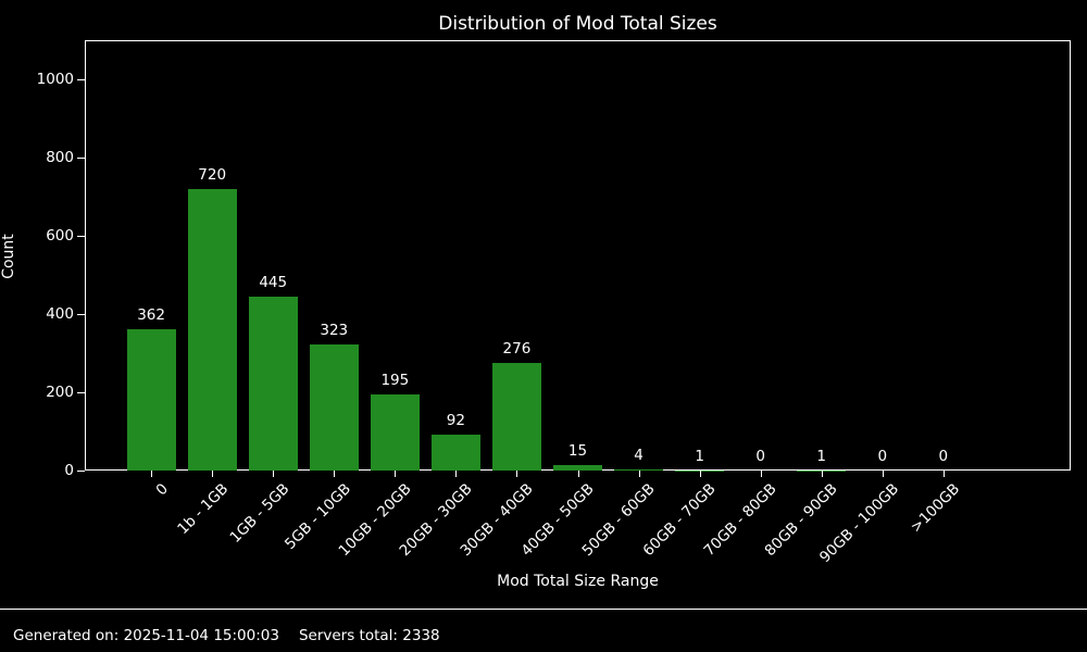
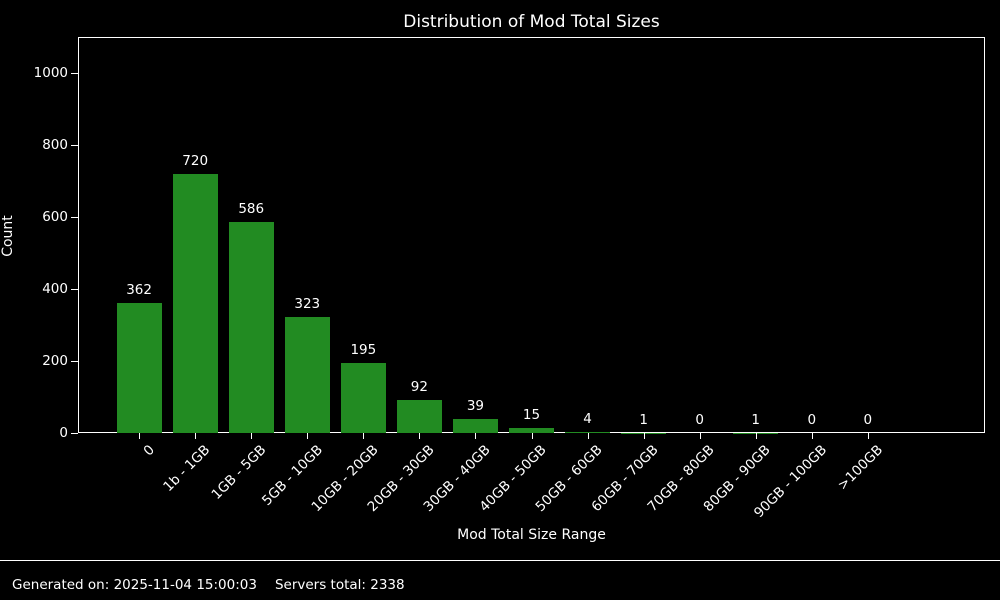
1GB - 5GB: 445 -> 586
30GB - 40GB: 276 -> 39
